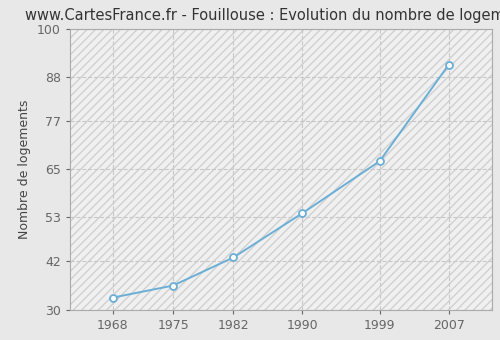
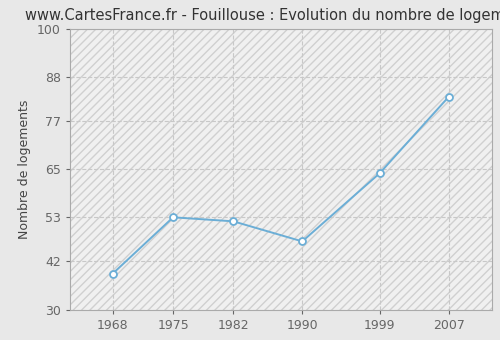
1968: 33 -> 39
1975: 36 -> 53
1982: 43 -> 52
1990: 54 -> 47
1999: 67 -> 64
2007: 91 -> 83
